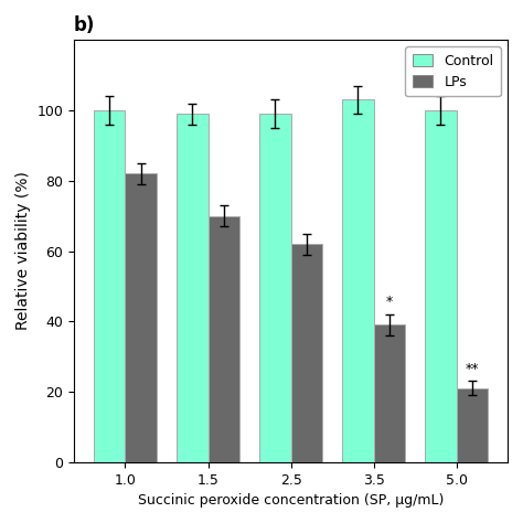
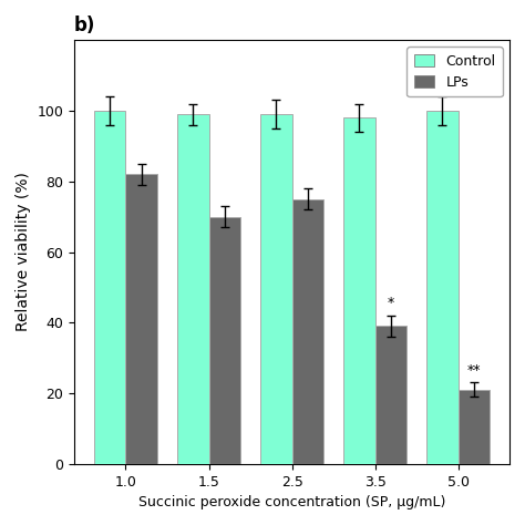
LPs/2.5: 62 -> 75
Control/3.5: 103 -> 98
